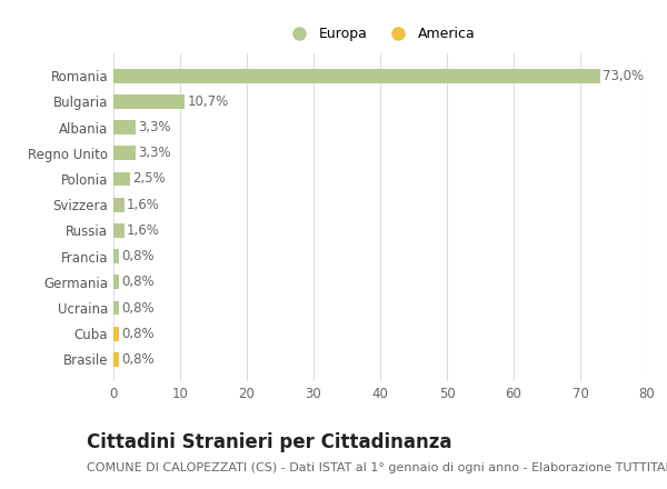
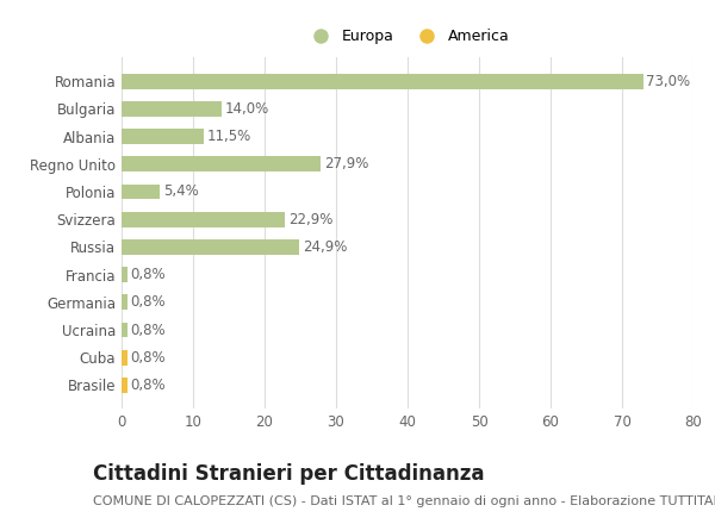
Bulgaria: 10,7% -> 14,0%
Albania: 3,3% -> 11,5%
Regno Unito: 3,3% -> 27,9%
Polonia: 2,5% -> 5,4%
Svizzera: 1,6% -> 22,9%
Russia: 1,6% -> 24,9%
